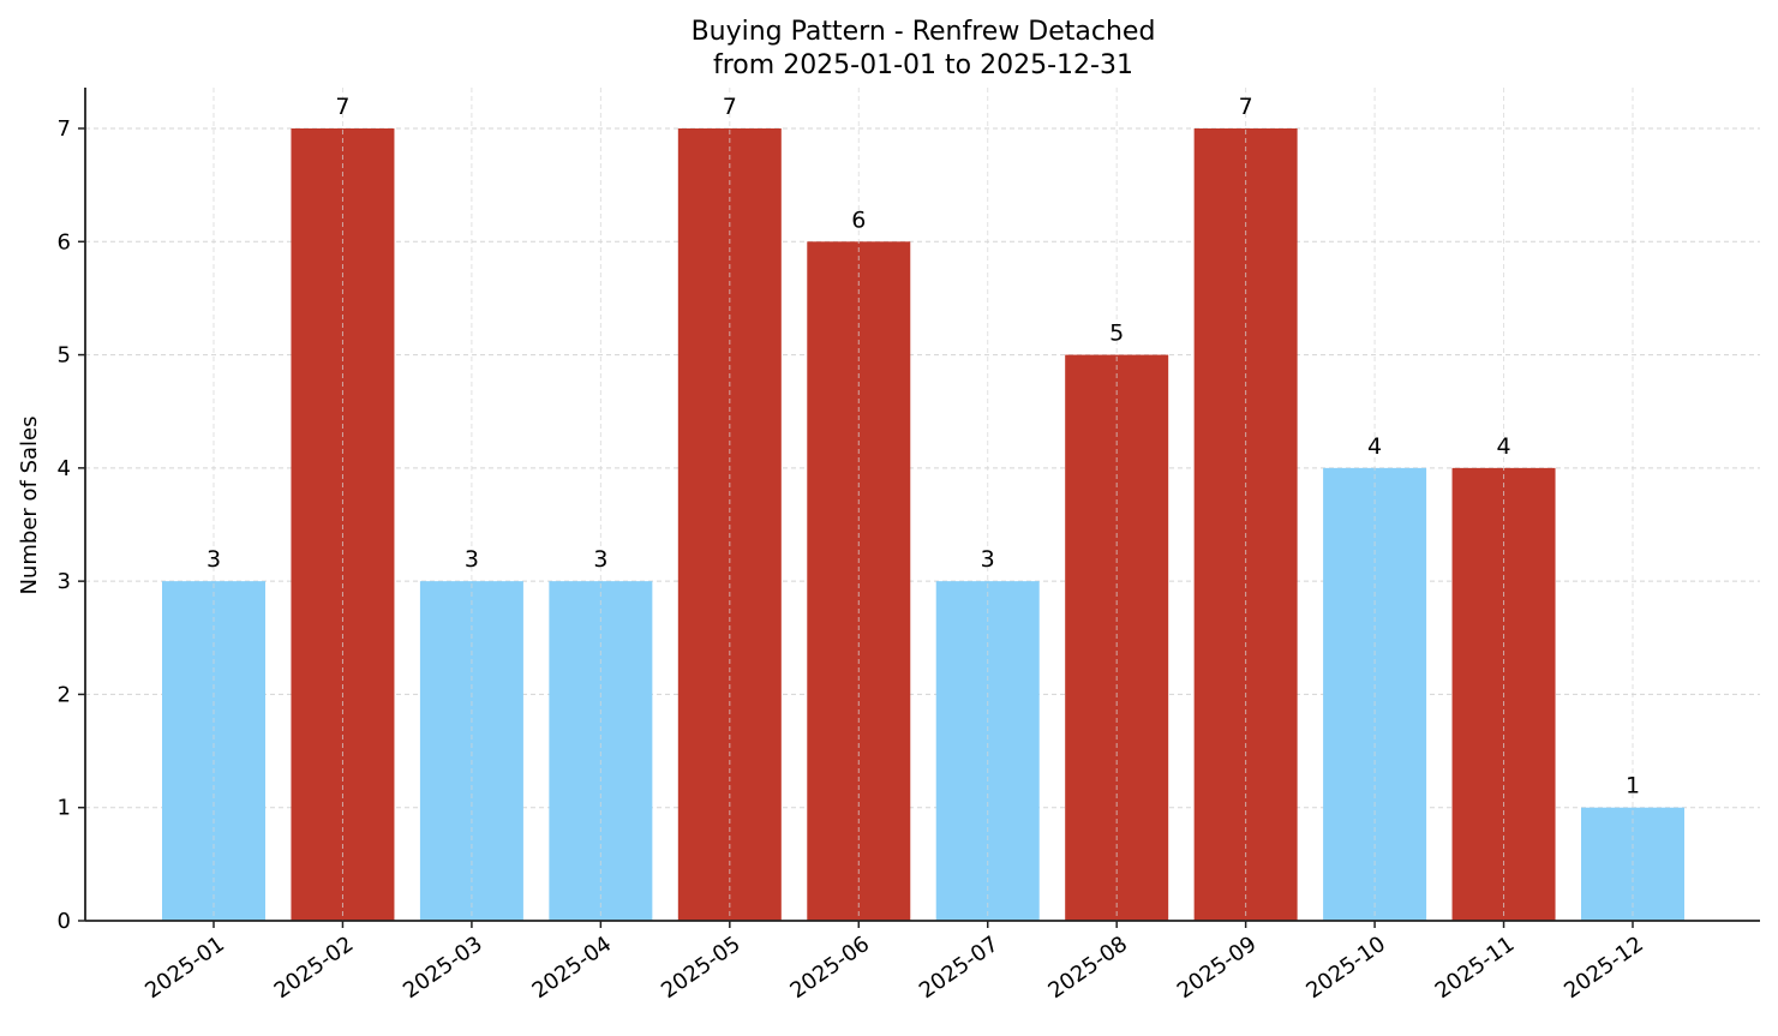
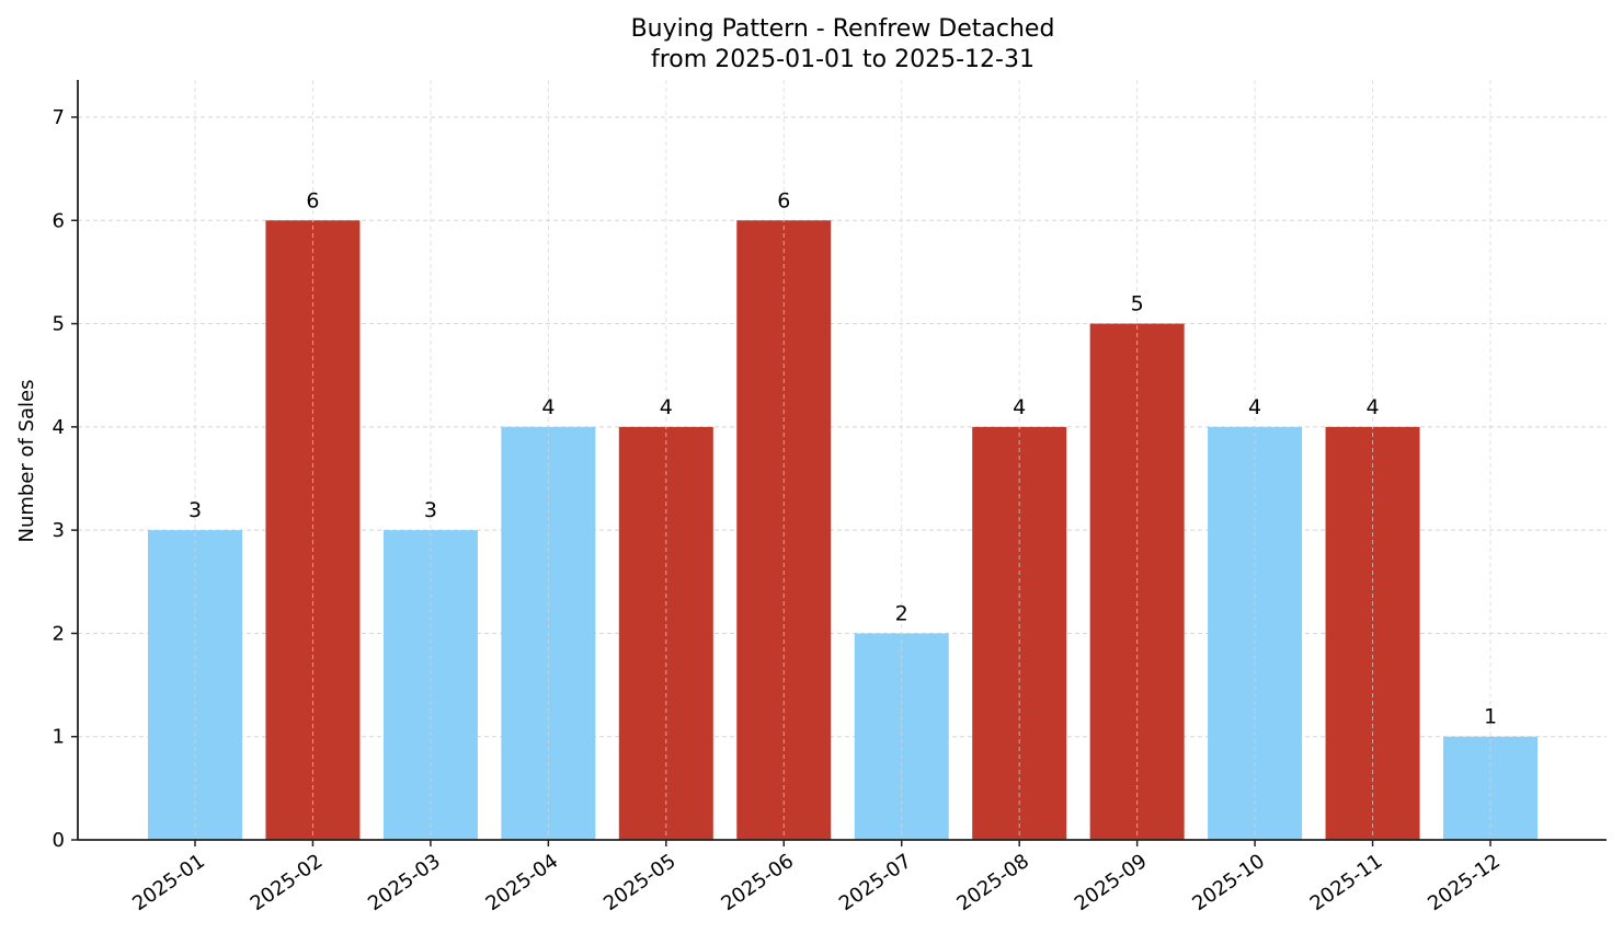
2025-02: 7 -> 6
2025-04: 3 -> 4
2025-05: 7 -> 4
2025-07: 3 -> 2
2025-08: 5 -> 4
2025-09: 7 -> 5
